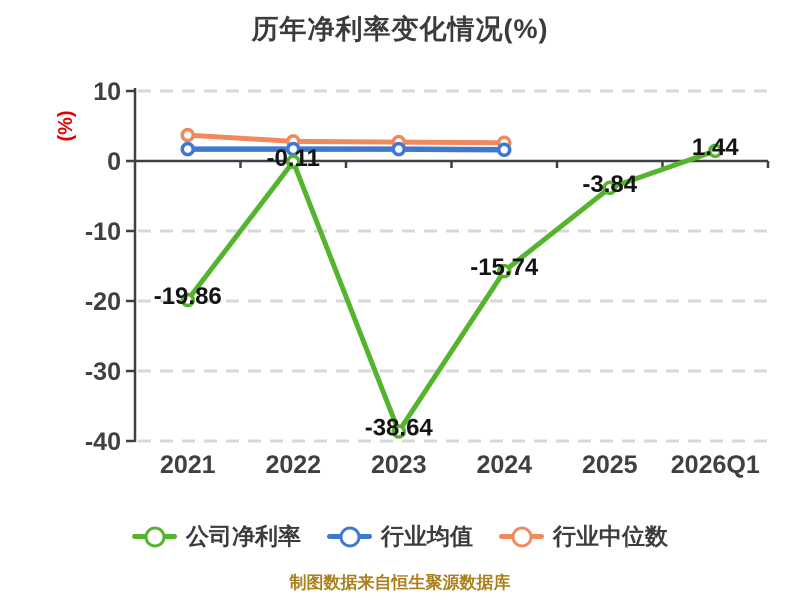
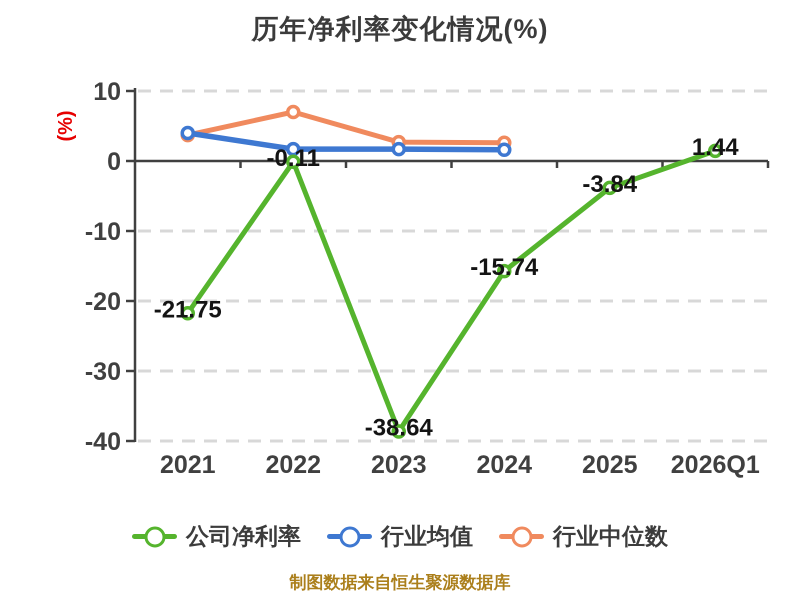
公司净利率/2021: -19.86 -> -21.75
行业均值/2021: 2 -> 4
行业中位数/2022: 3 -> 7
